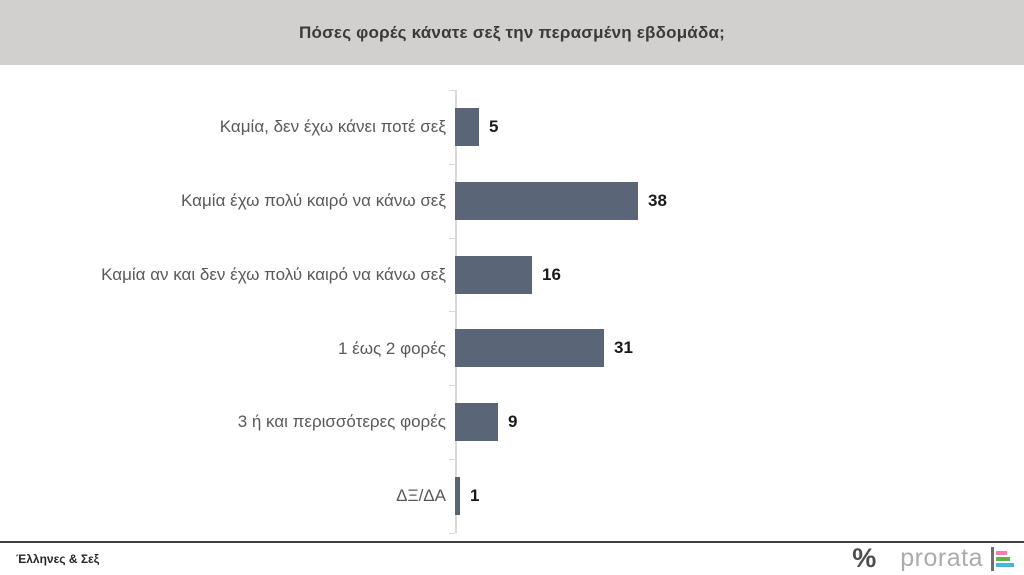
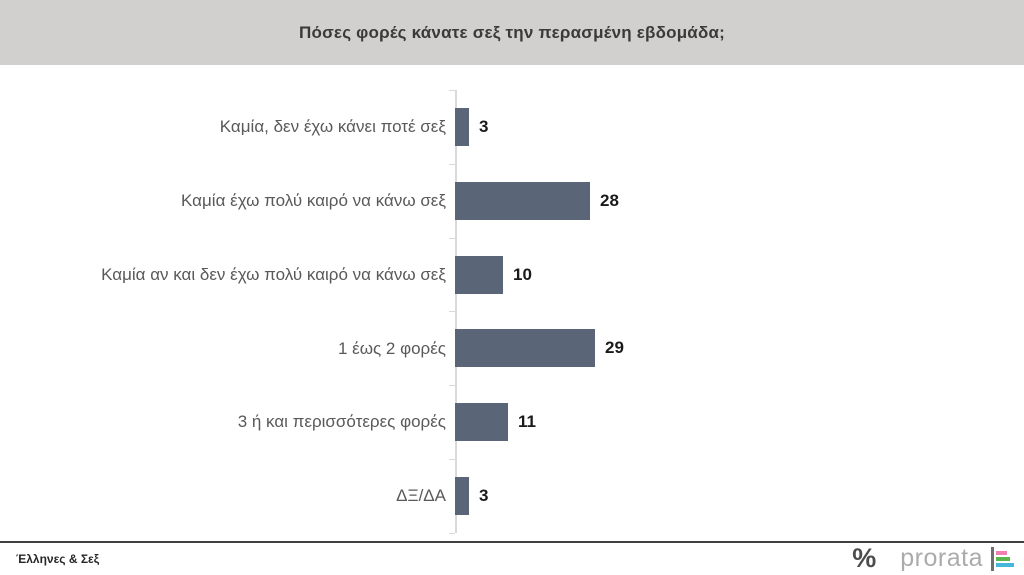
Καμία, δεν έχω κάνει ποτέ σεξ: 5 -> 3
Καμία έχω πολύ καιρό να κάνω σεξ: 38 -> 28
Καμία αν και δεν έχω πολύ καιρό να κάνω σεξ: 16 -> 10
1 έως 2 φορές: 31 -> 29
3 ή και περισσότερες φορές: 9 -> 11
ΔΞ/ΔΑ: 1 -> 3
